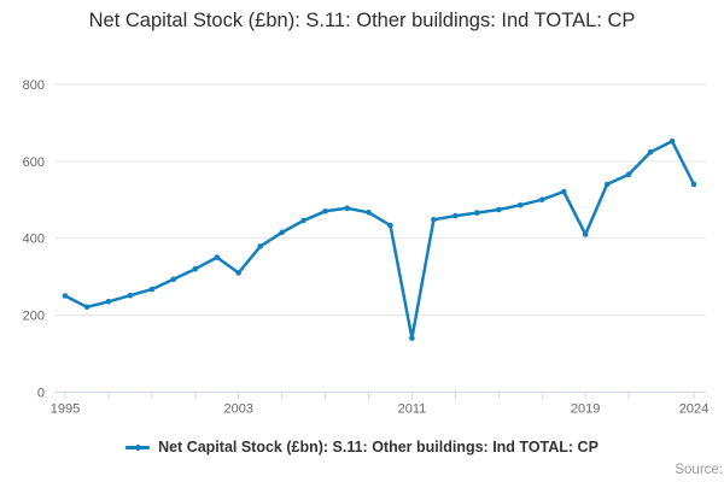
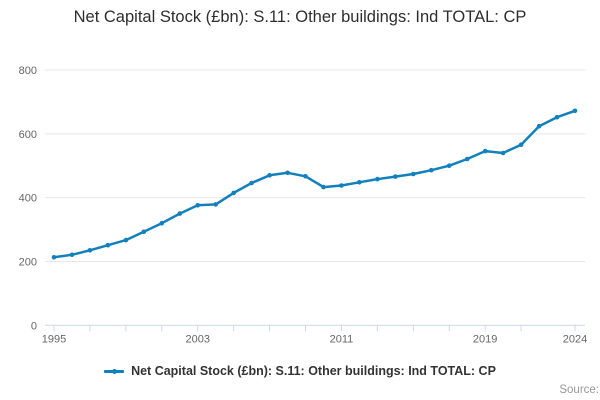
1995: 250 -> 210
2003: 310 -> 380
2011: 140 -> 440
2019: 410 -> 550
2024: 540 -> 670
